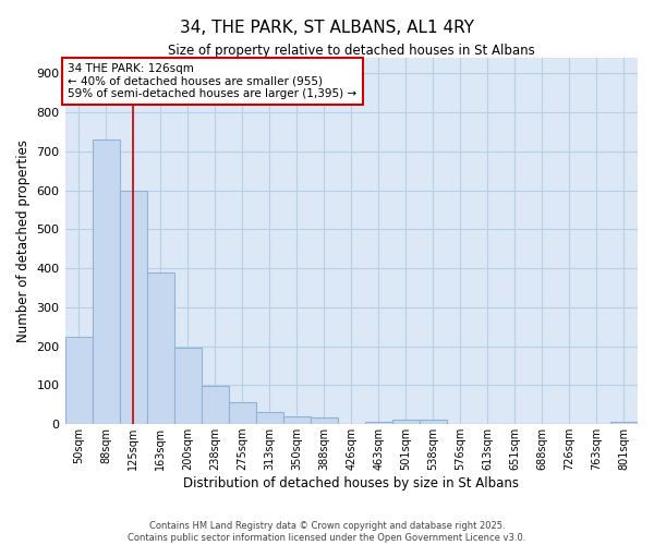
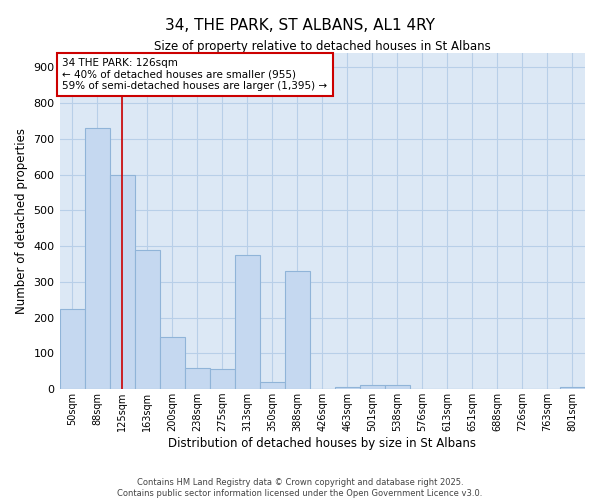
200sqm: 195 -> 145
238sqm: 97 -> 60
313sqm: 32 -> 375
388sqm: 18 -> 330
